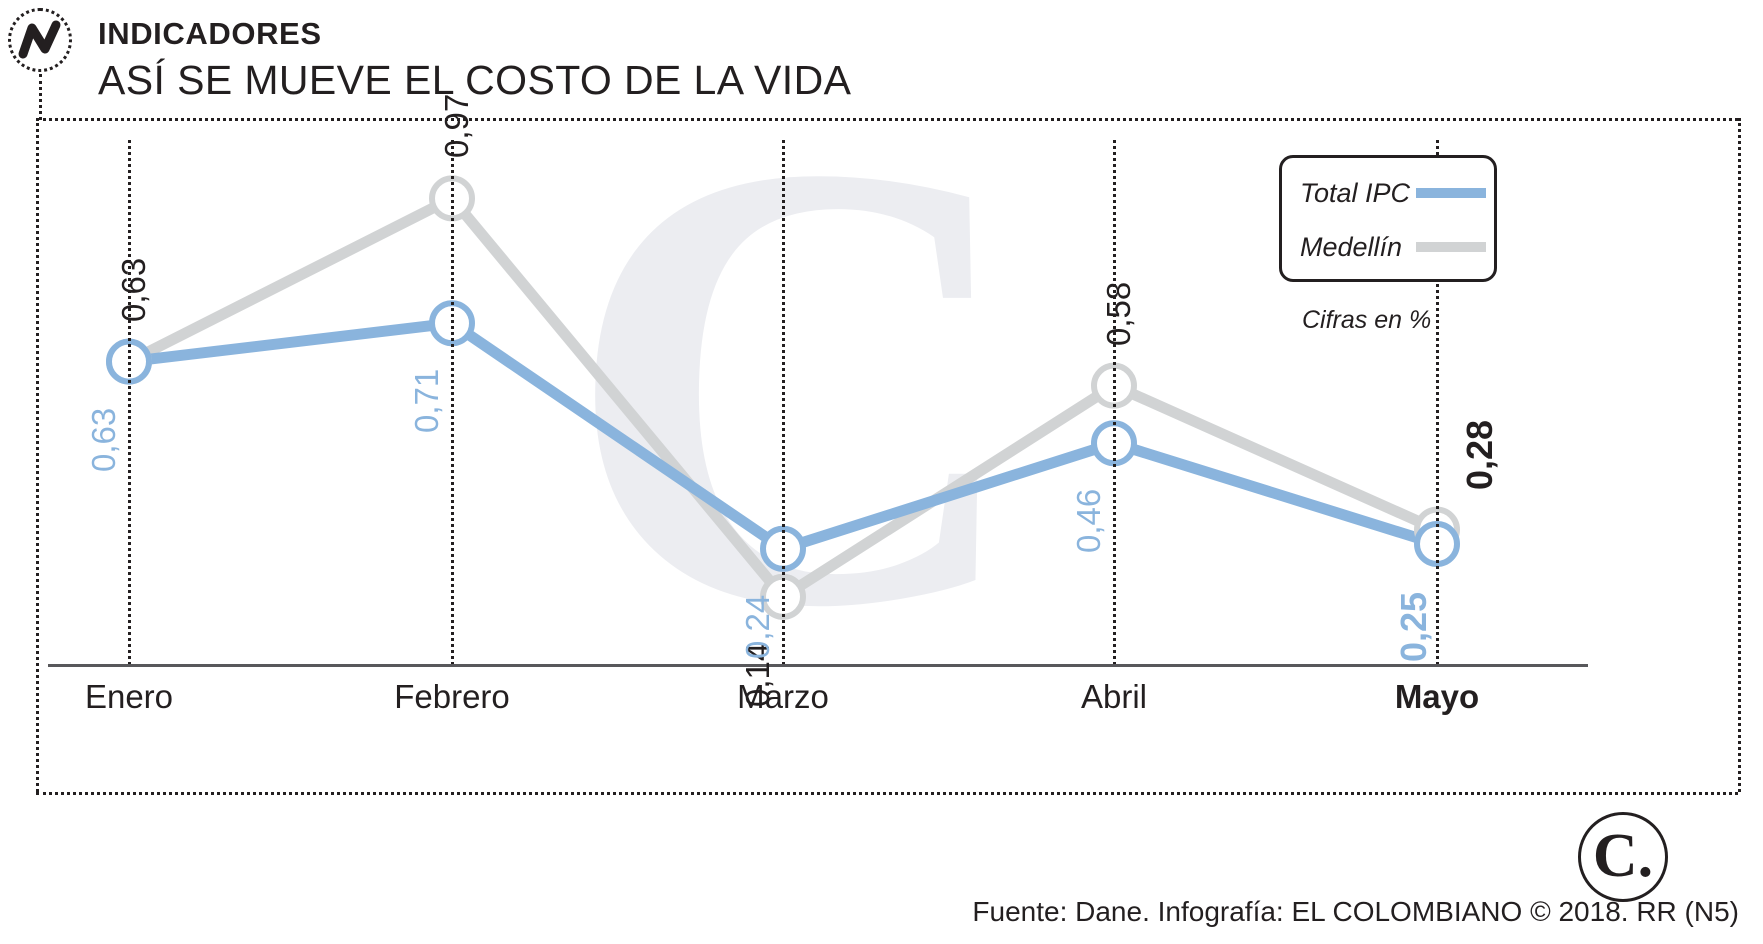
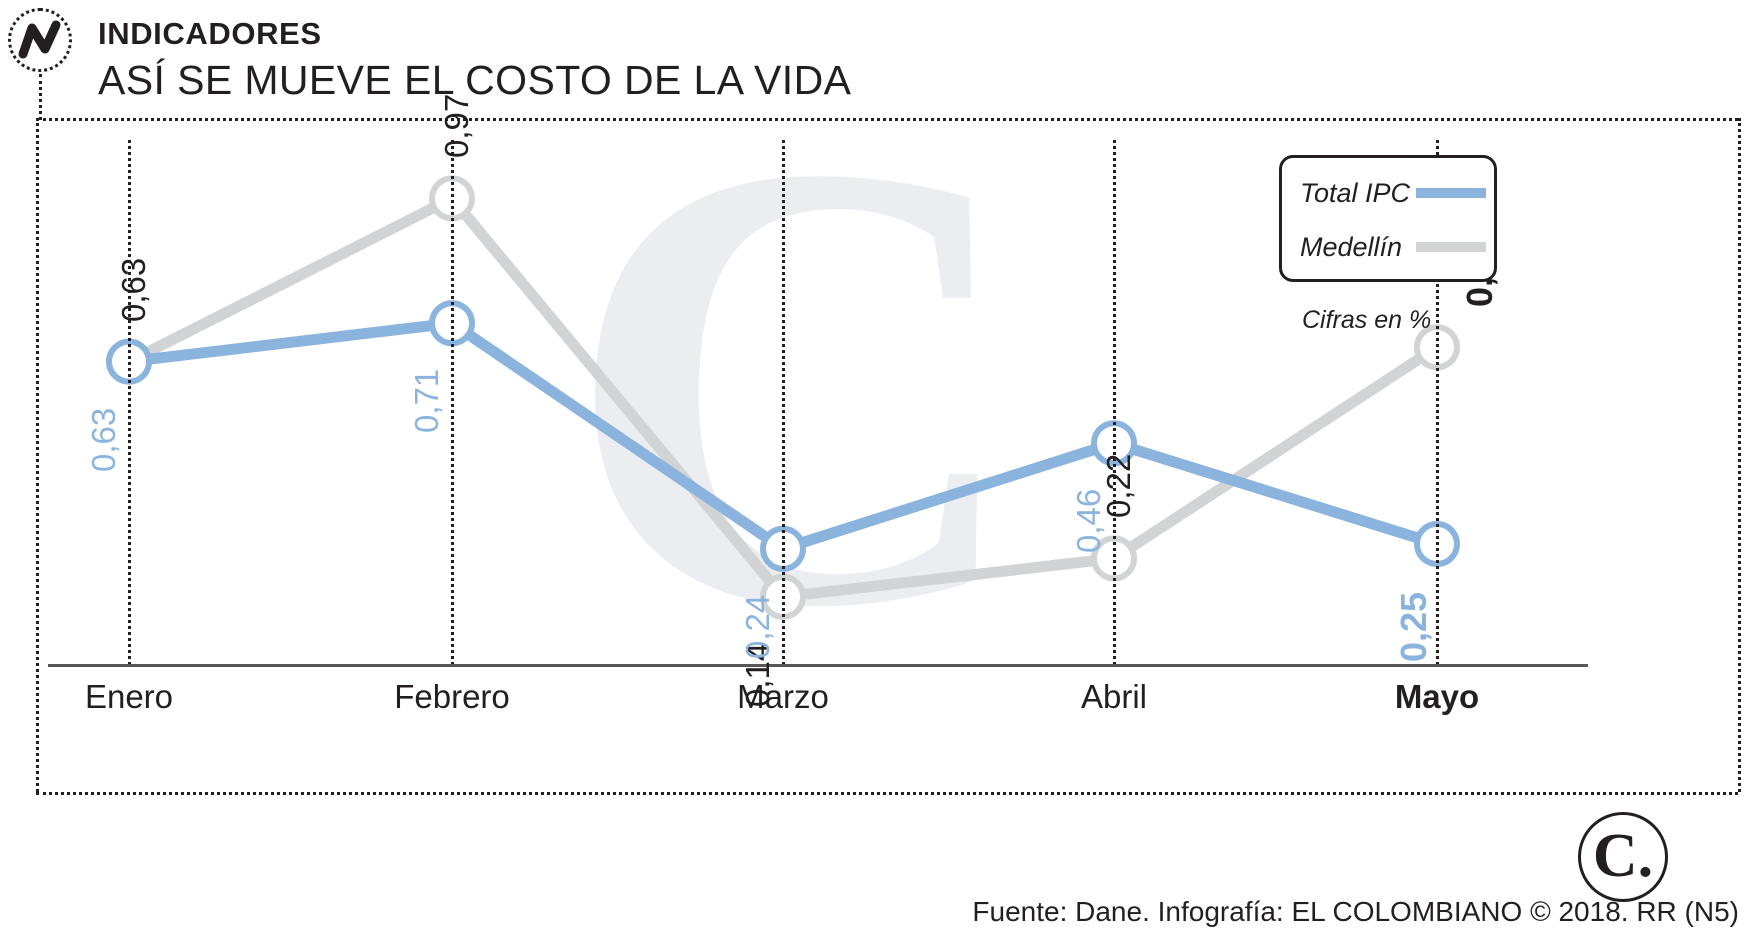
Medellín/Abril: 0,58 -> 0,22
Medellín/Mayo: 0,28 -> 0,66
